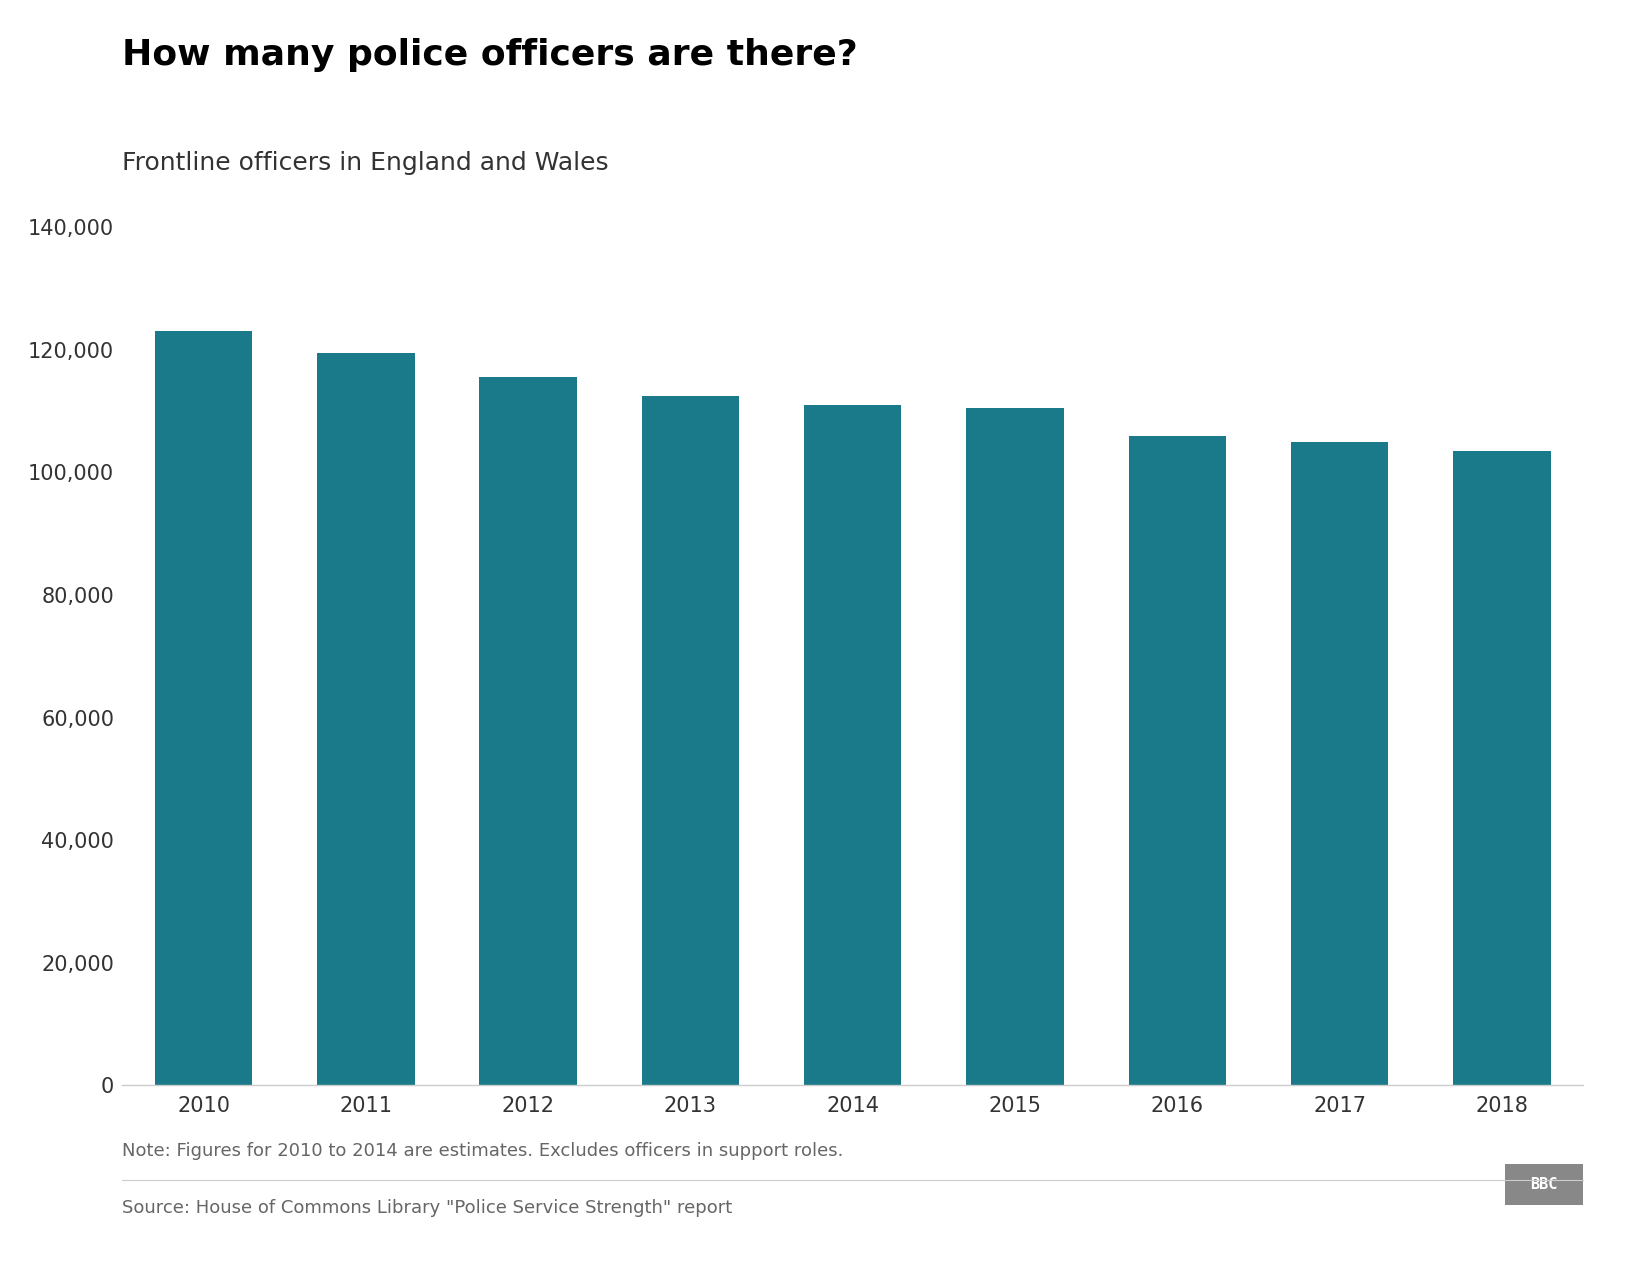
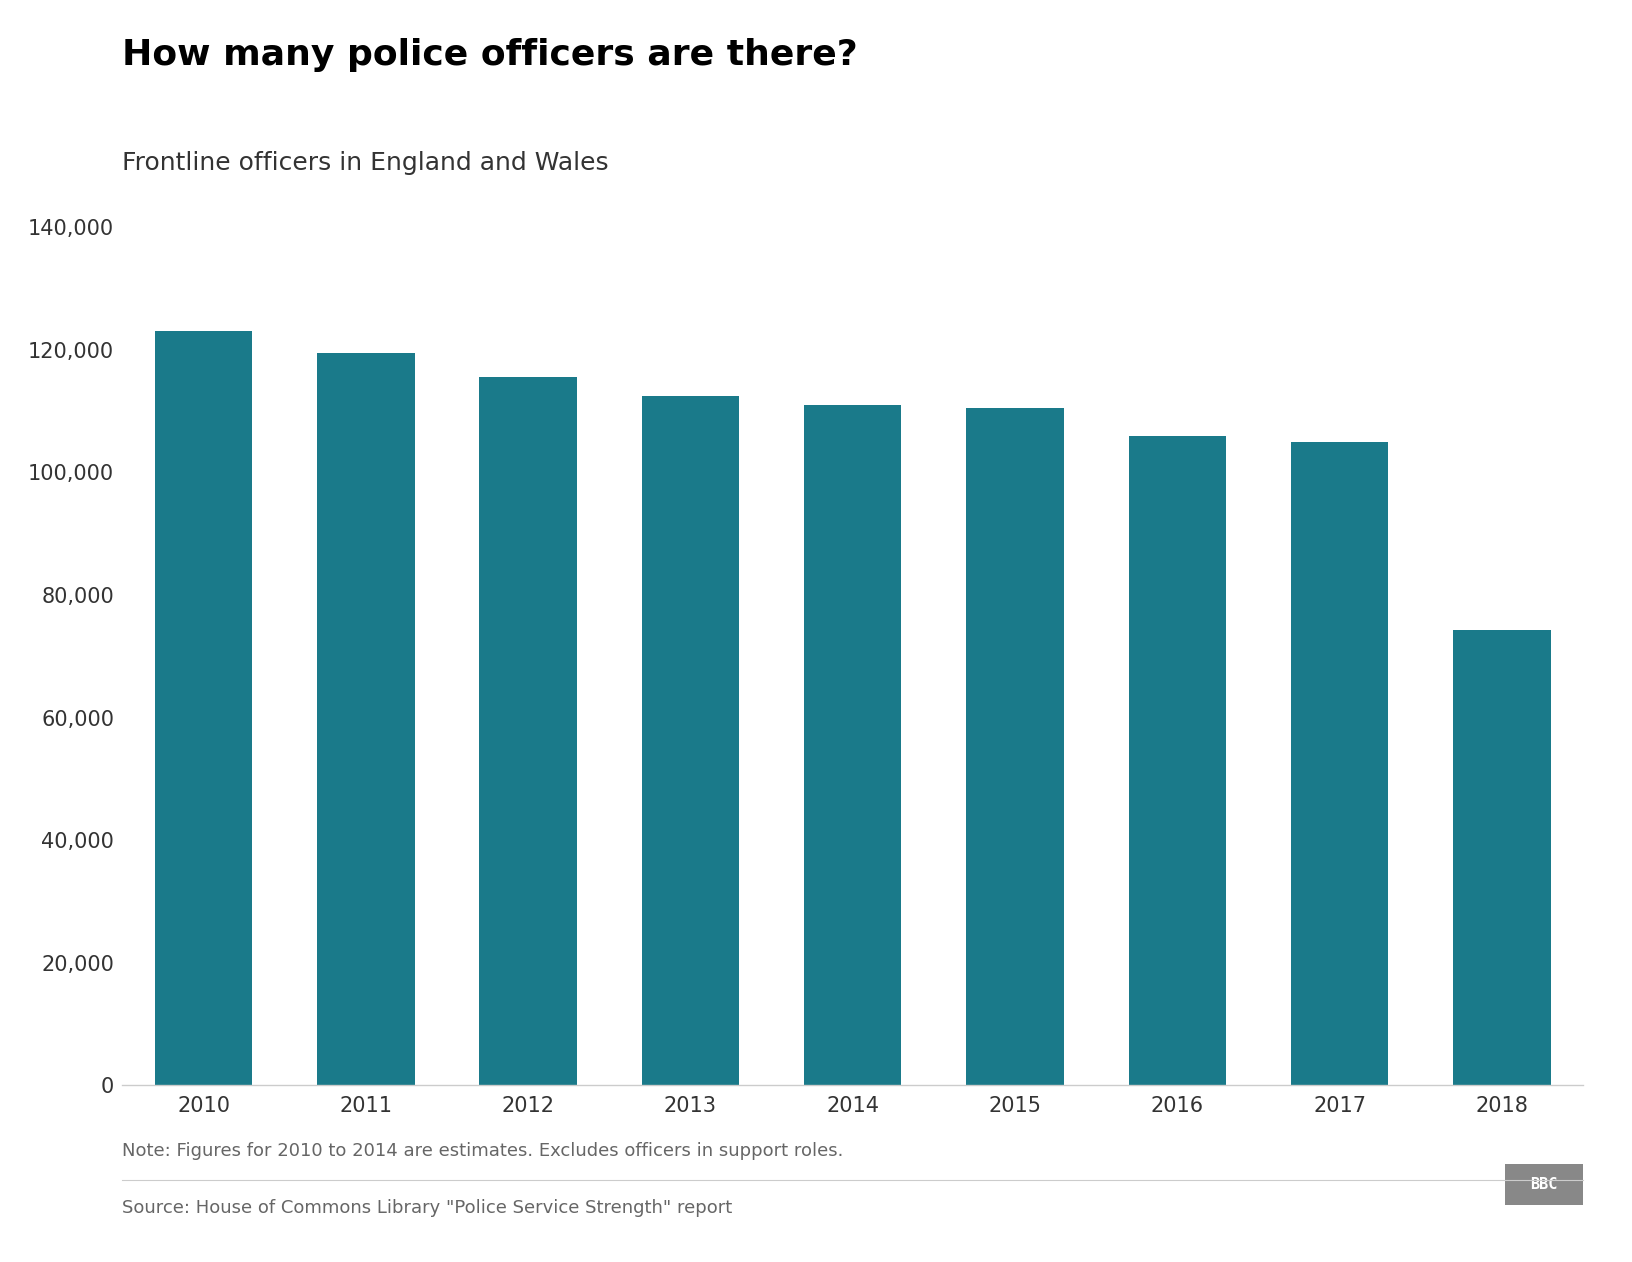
2018: 103,500 -> 74,200
